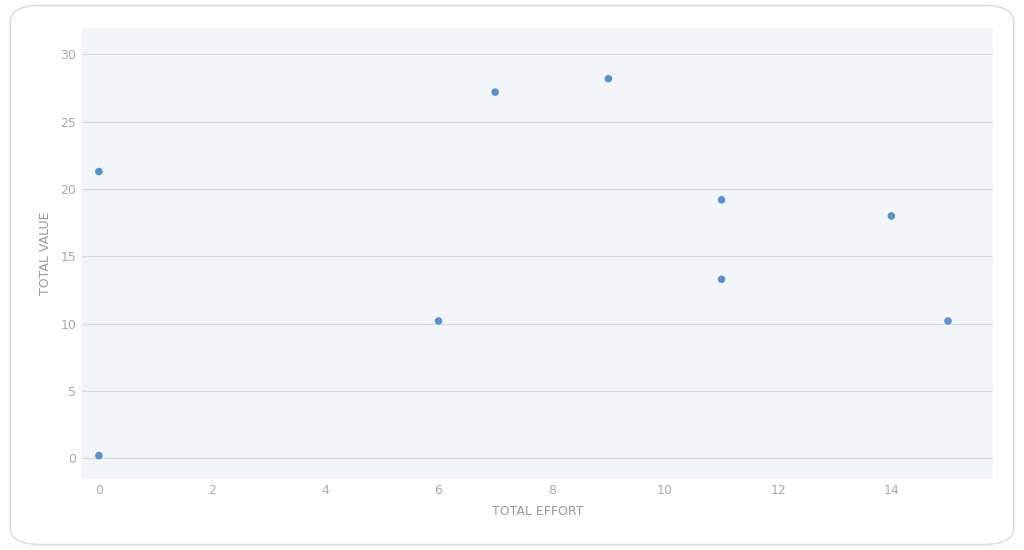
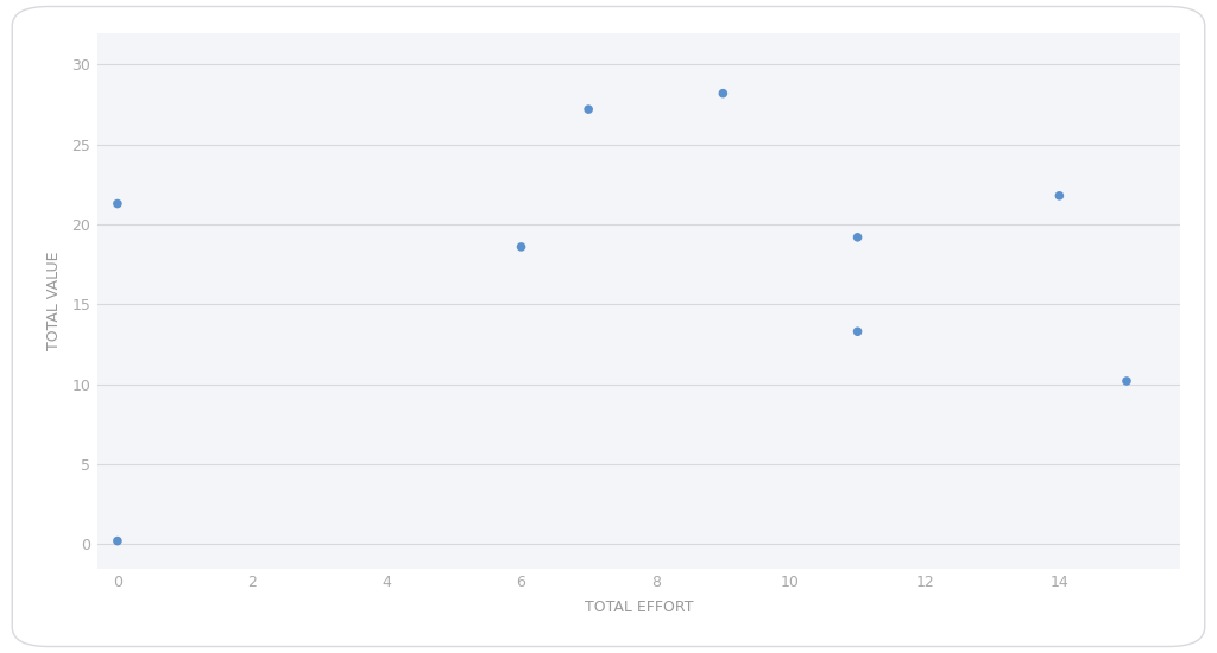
6: 10.2 -> 18.6
14: 18.0 -> 21.8
